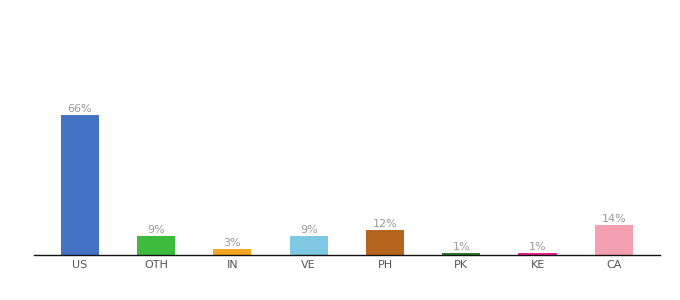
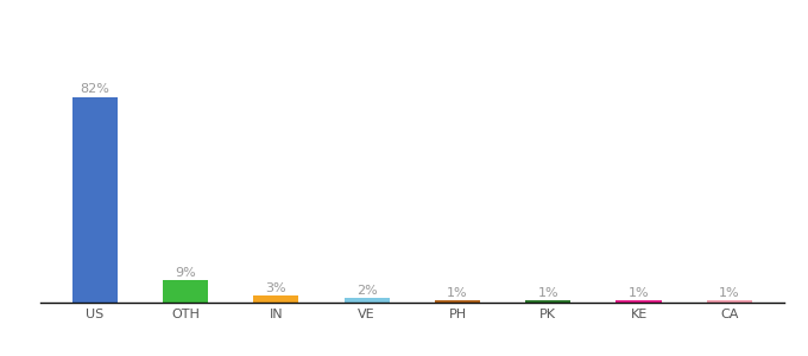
US: 66% -> 82%
VE: 9% -> 2%
PH: 12% -> 1%
CA: 14% -> 1%
